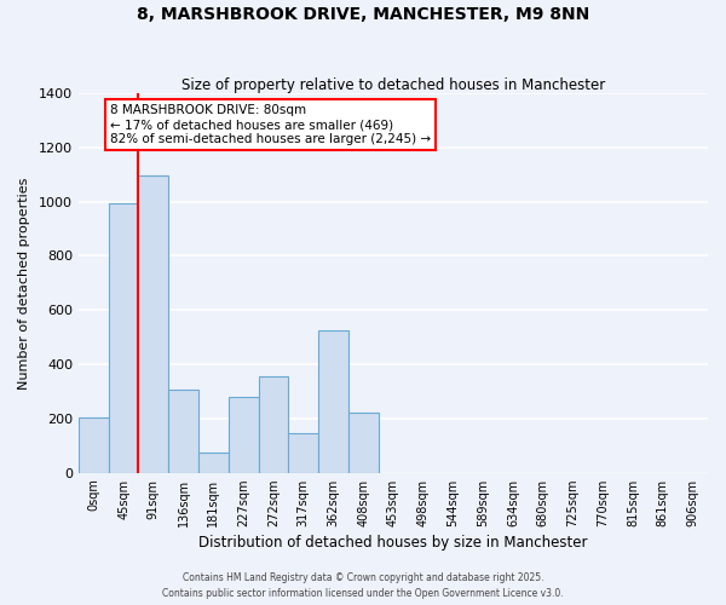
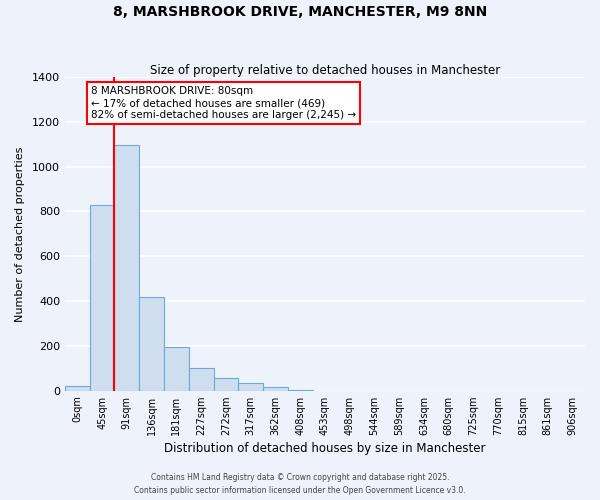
0sqm: 205 -> 20
45sqm: 995 -> 830
136sqm: 305 -> 420
181sqm: 75 -> 195
227sqm: 280 -> 100
272sqm: 355 -> 55
317sqm: 145 -> 35
362sqm: 525 -> 15
408sqm: 220 -> 5
